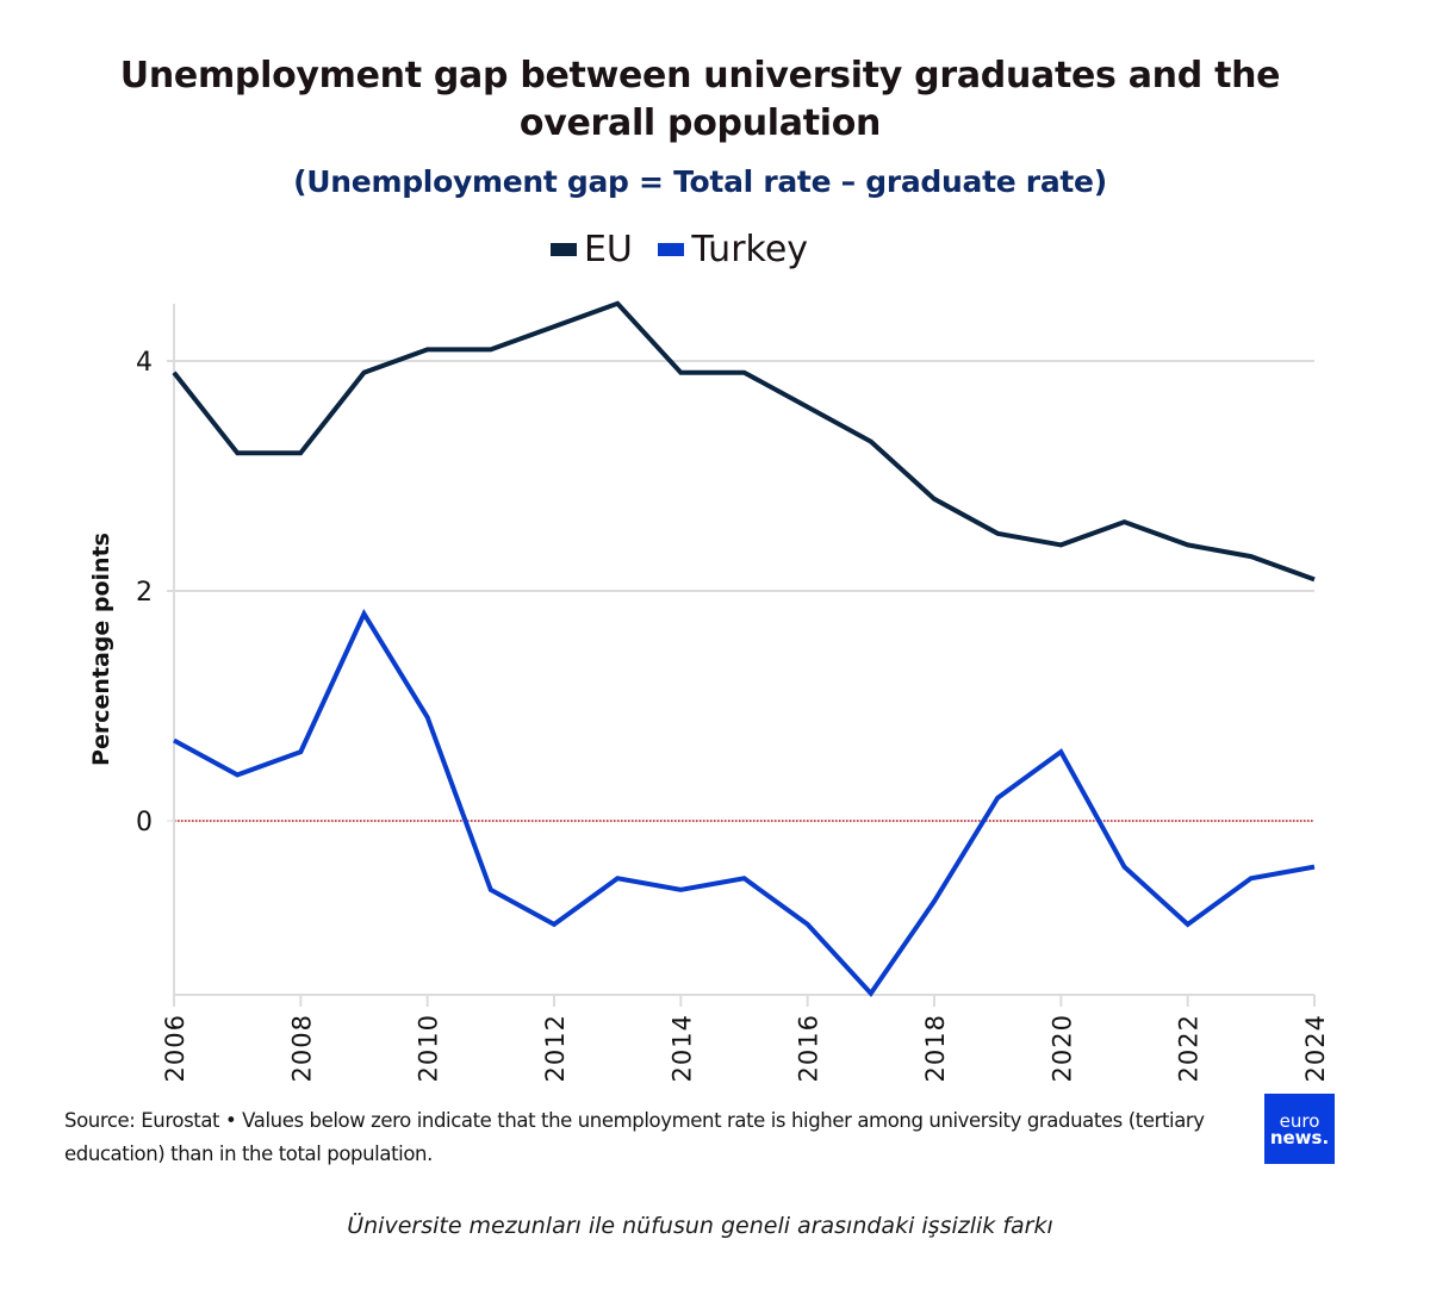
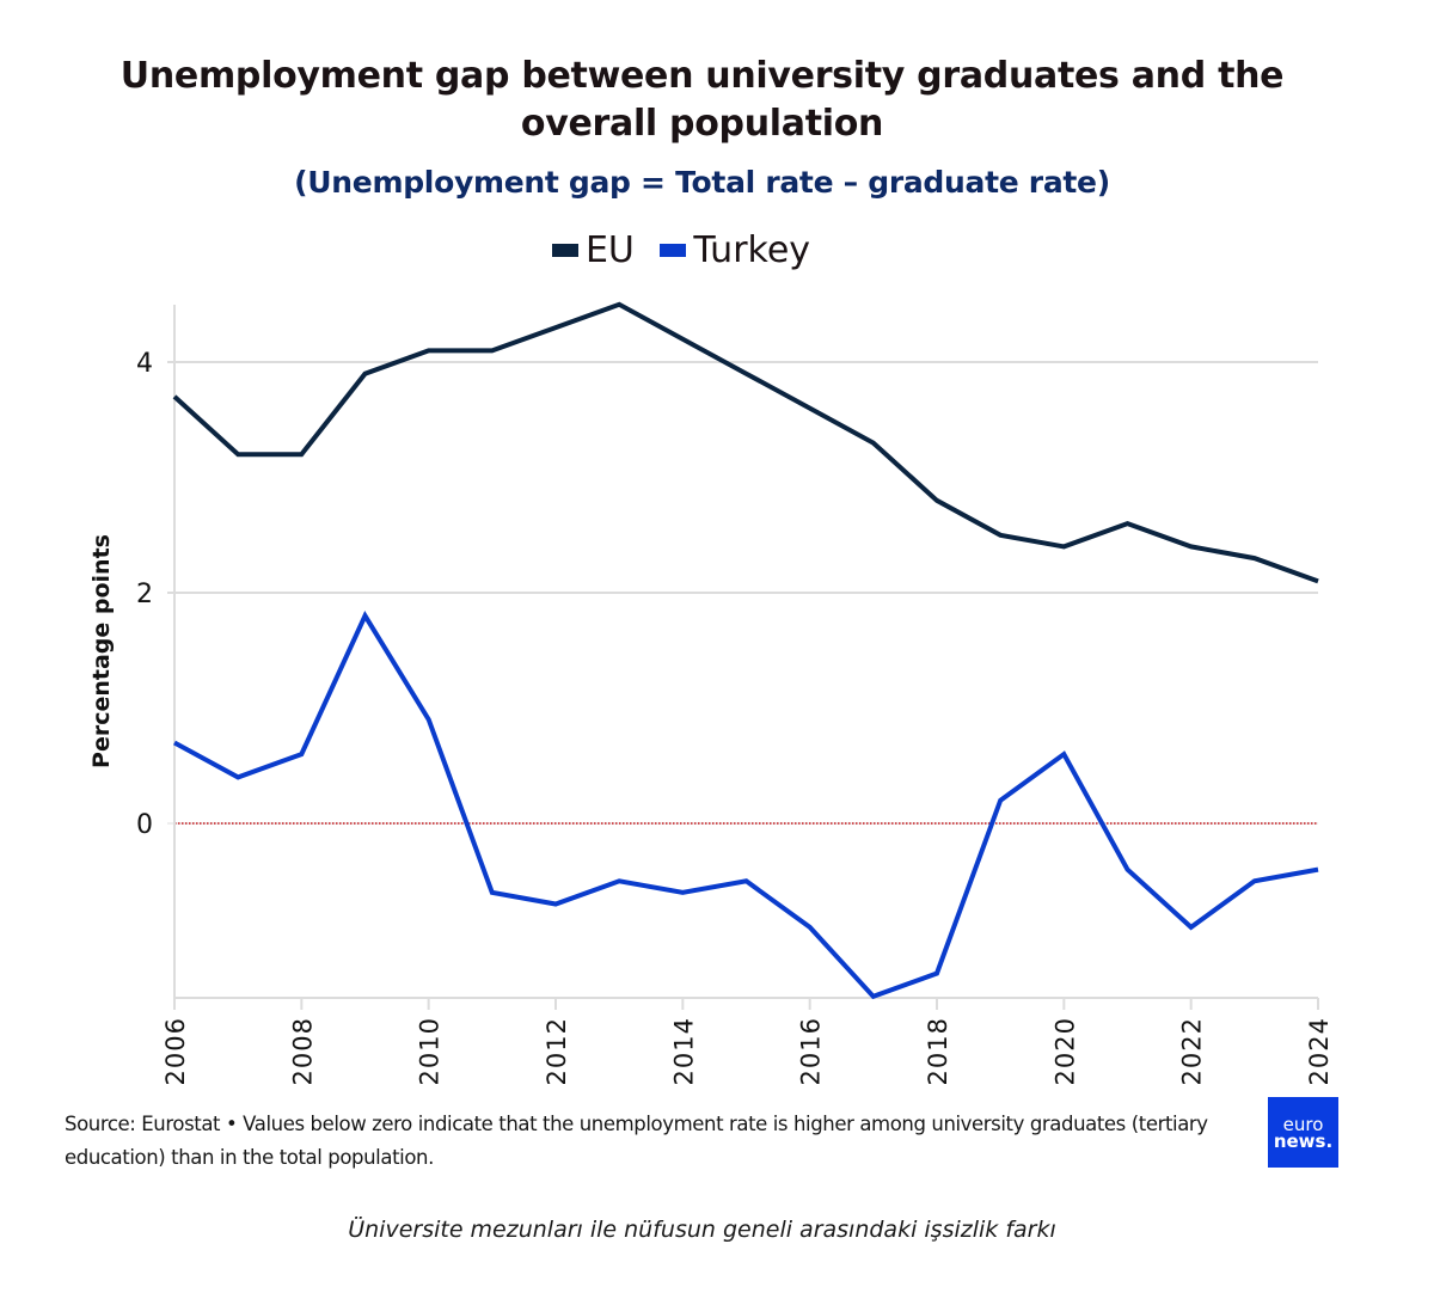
EU/2006: 3.9 -> 3.7
Turkey/2012: -0.9 -> -0.7
EU/2014: 3.9 -> 4.2
Turkey/2018: -0.7 -> -1.3
